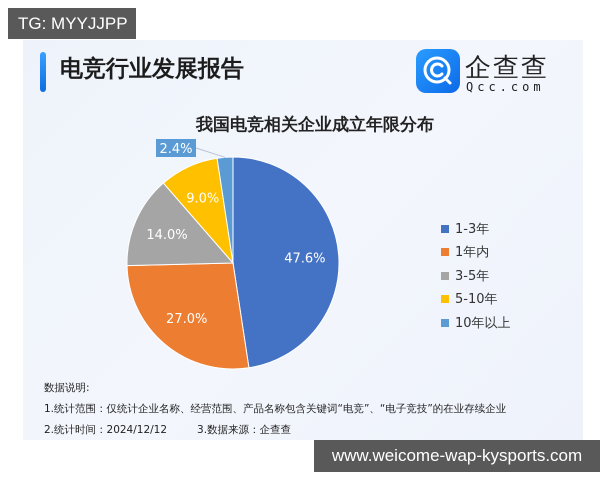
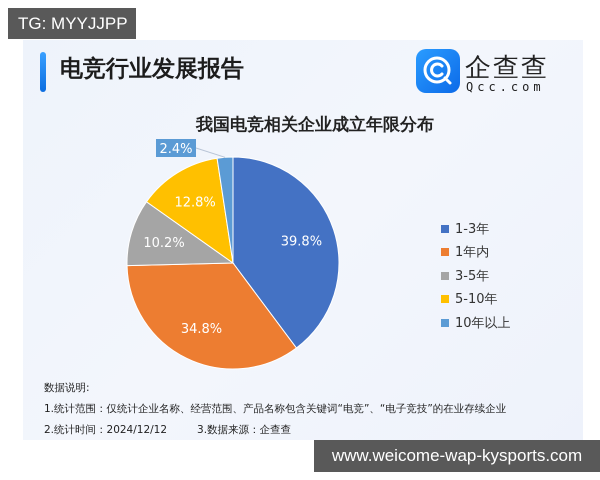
1-3年: 47.6% -> 39.8%
1年内: 27.0% -> 34.8%
3-5年: 14.0% -> 10.2%
5-10年: 9.0% -> 12.8%
